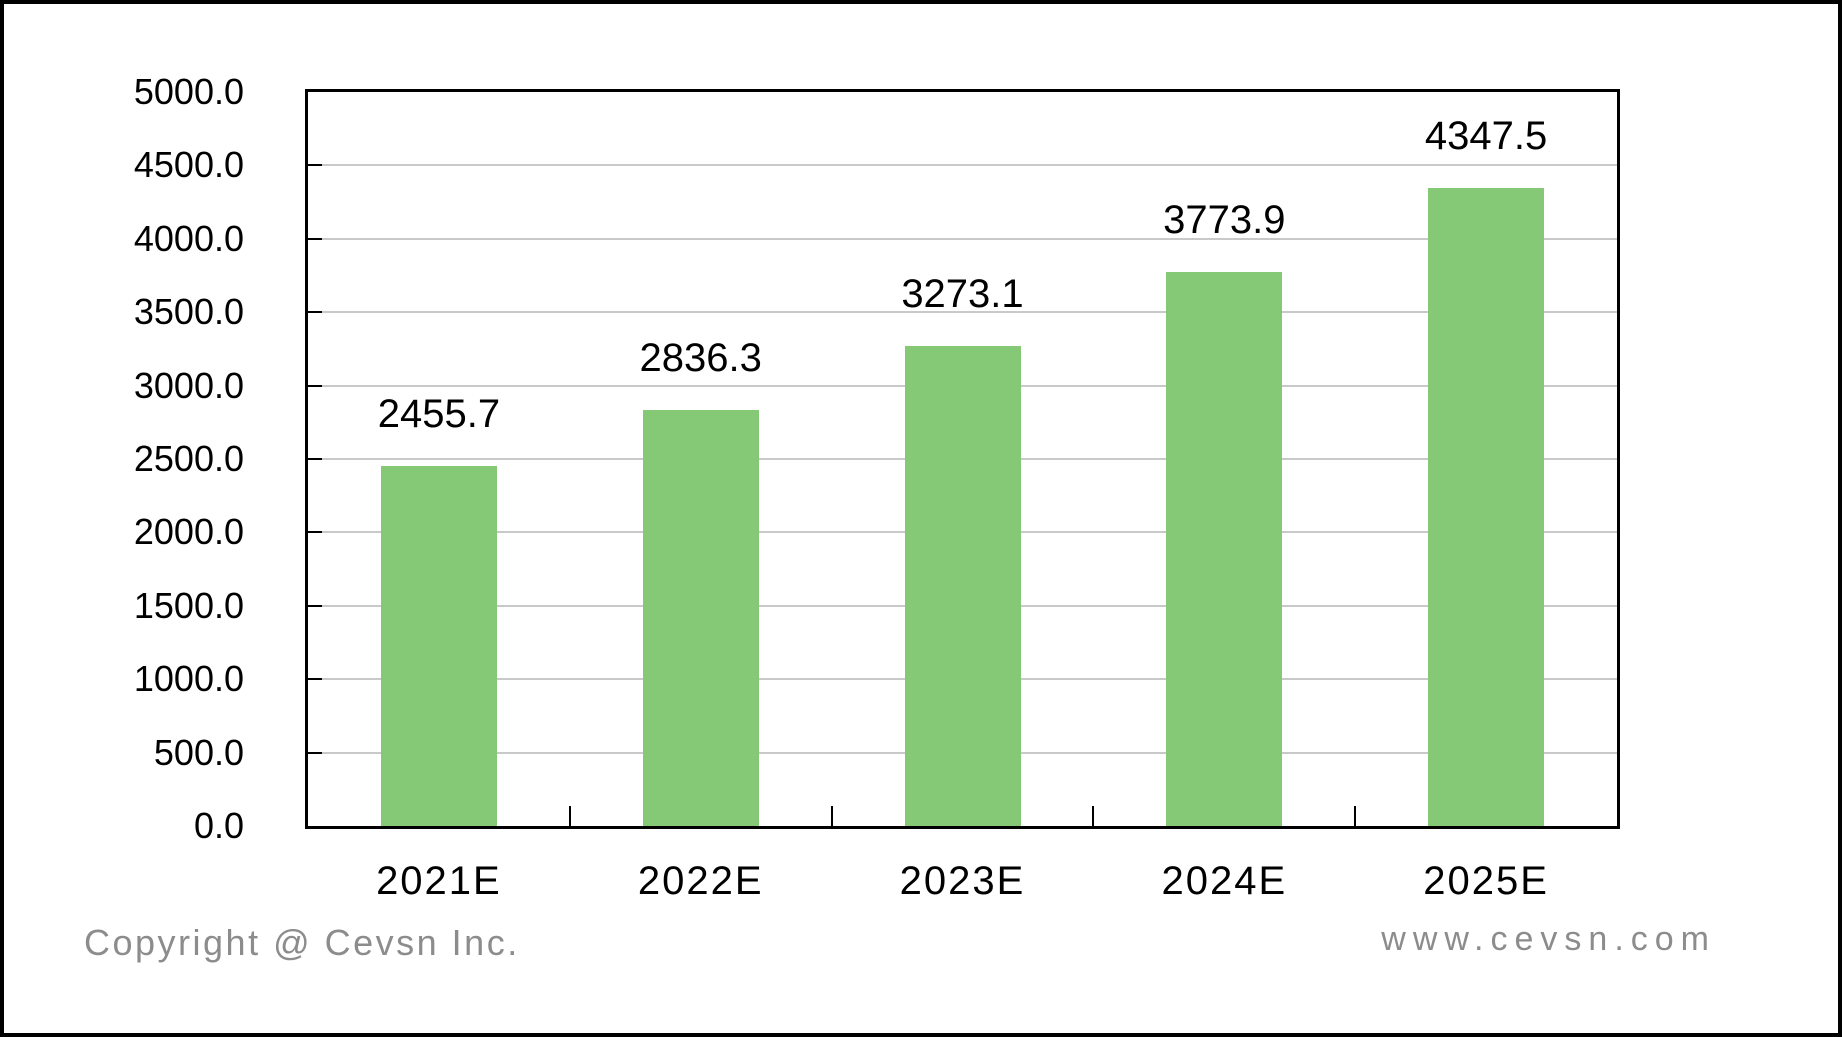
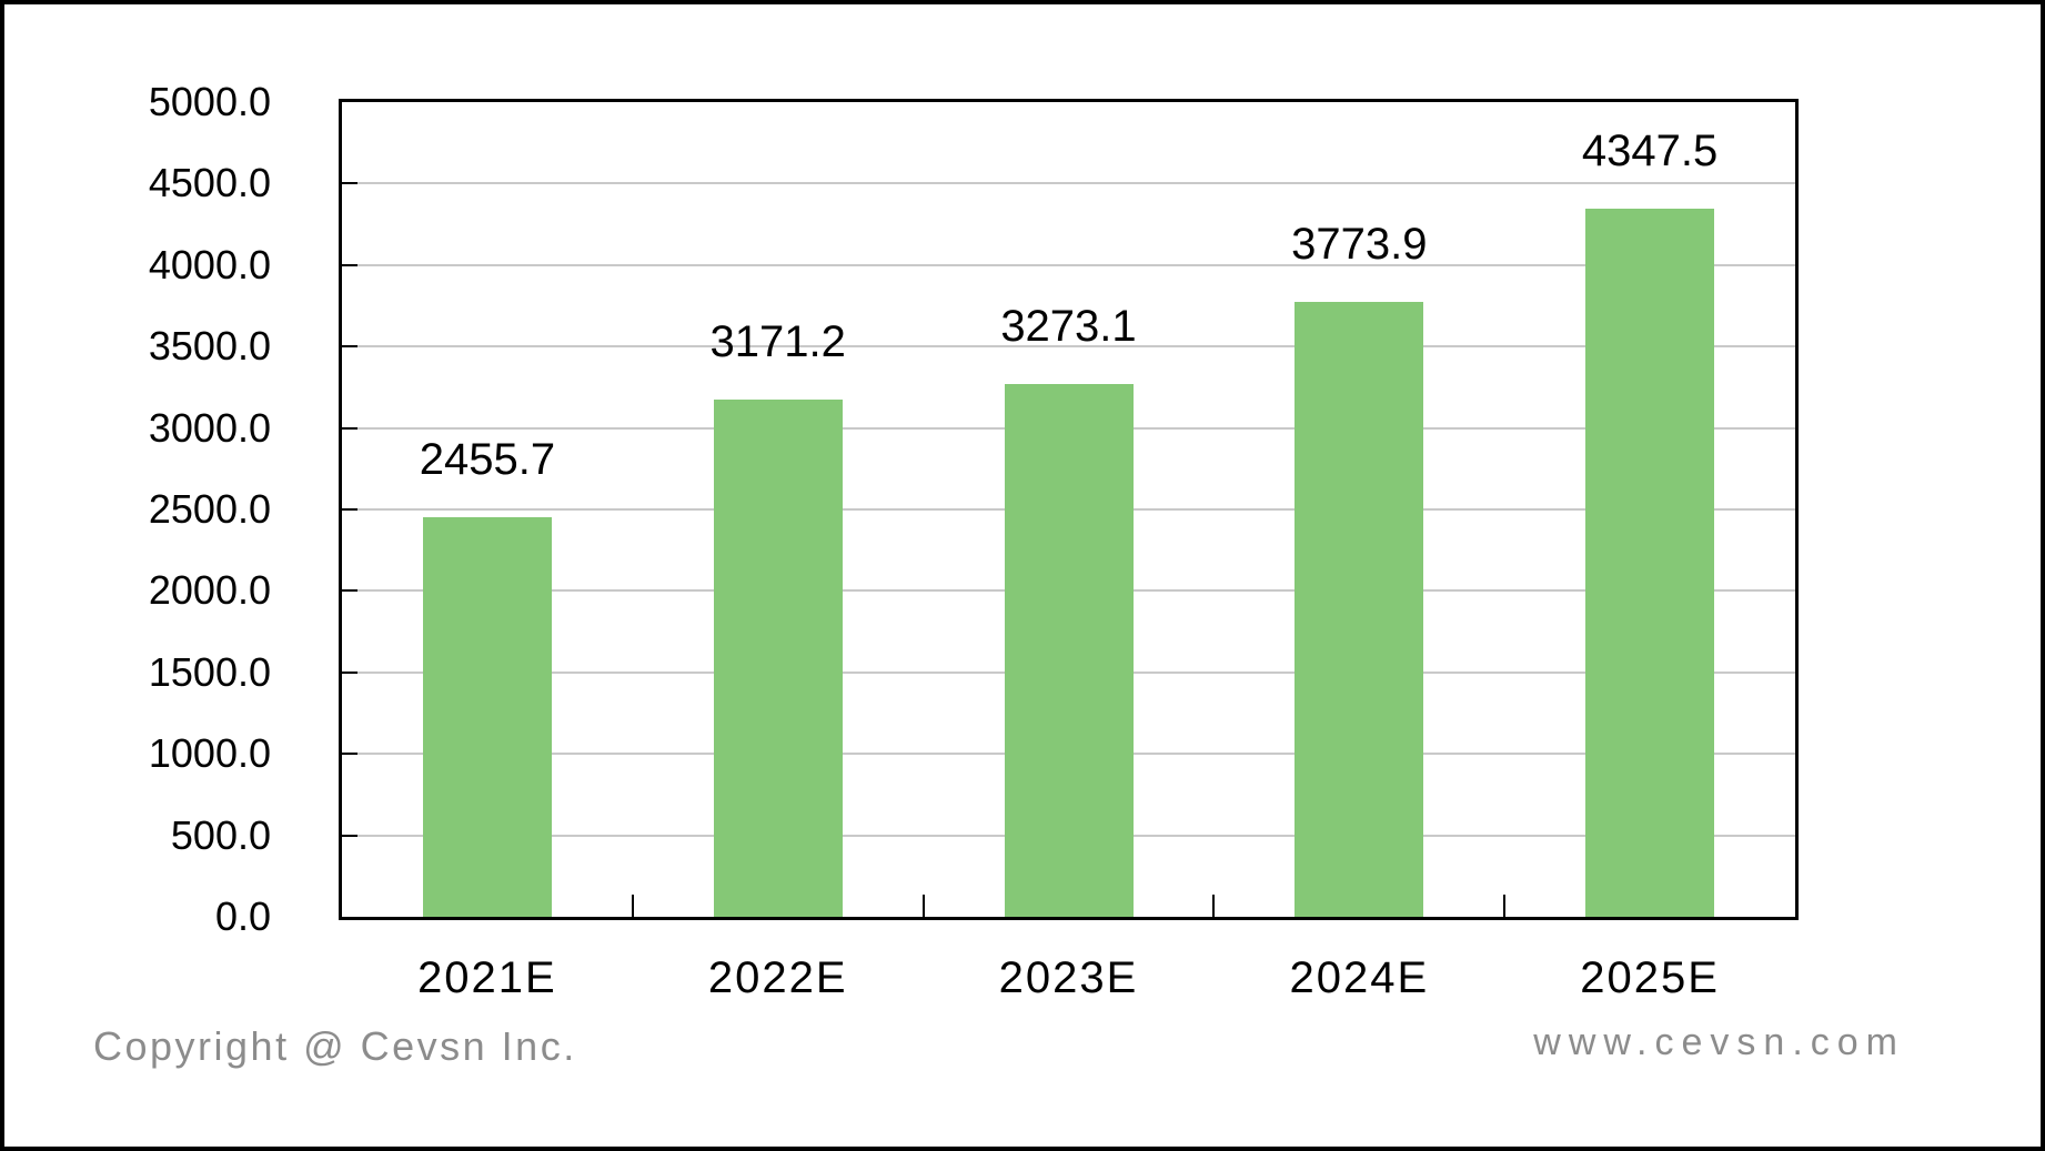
2022E: 2836.3 -> 3171.2
